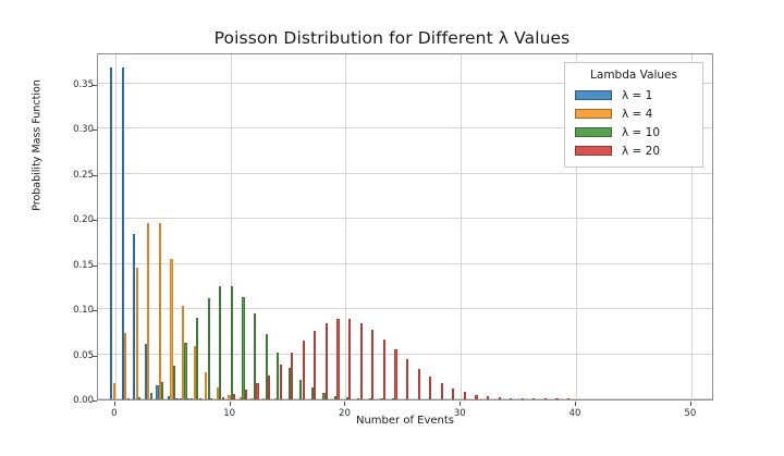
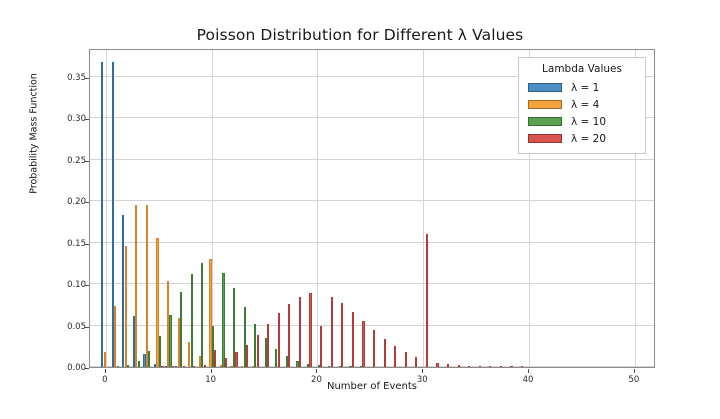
λ = 4/10: 0.01 -> 0.13
λ = 10/10: 0.13 -> 0.05
λ = 20/10: 0.01 -> 0.02
λ = 20/20: 0.09 -> 0.05
λ = 20/30: 0.01 -> 0.16
